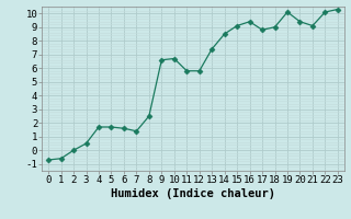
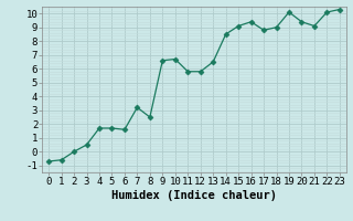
7: 1.4 -> 3.2
13: 7.4 -> 6.5
